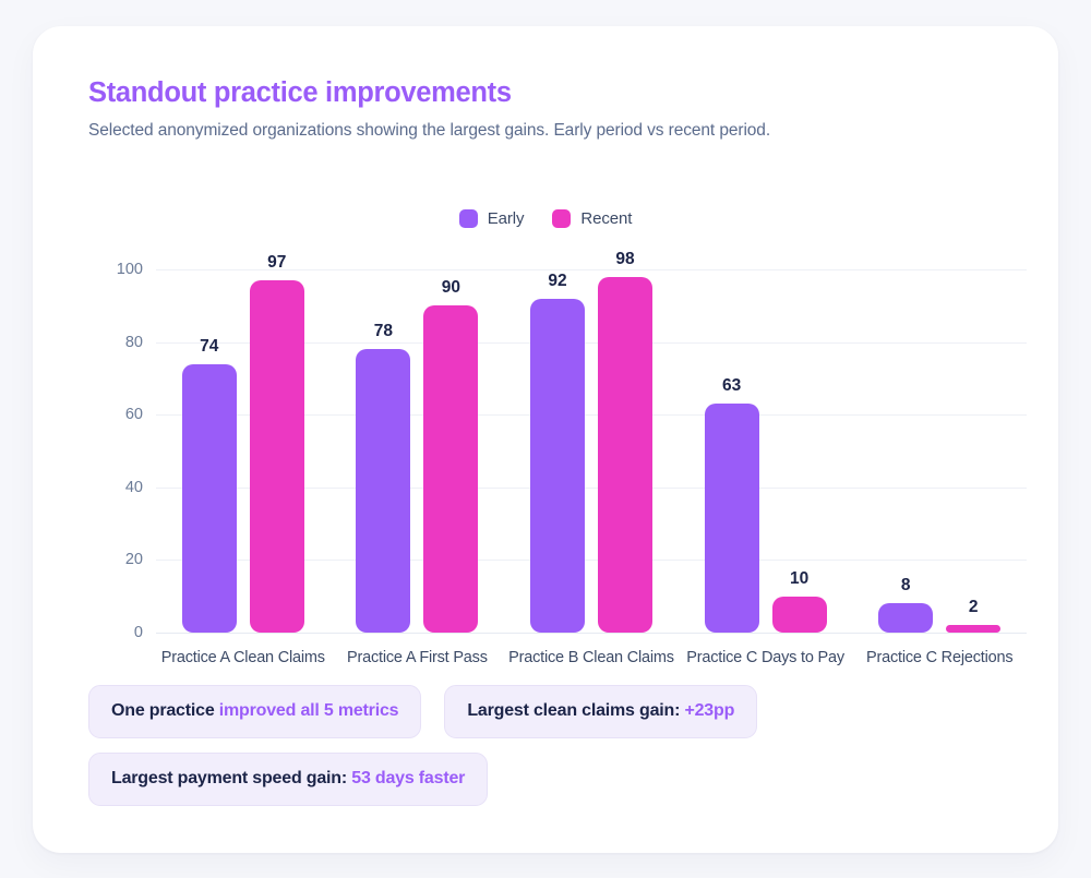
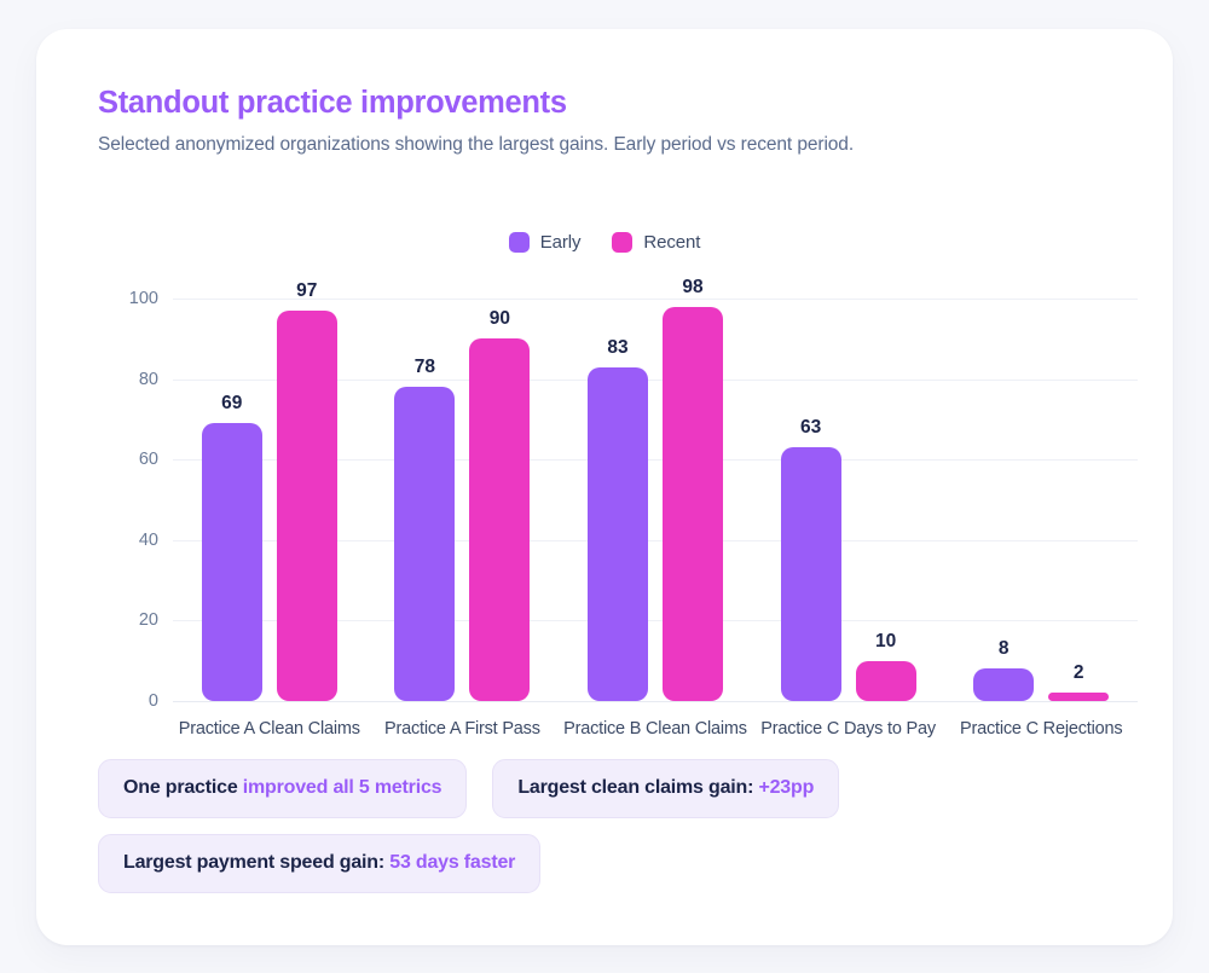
Early/Practice A Clean Claims: 74 -> 69
Early/Practice B Clean Claims: 92 -> 83
